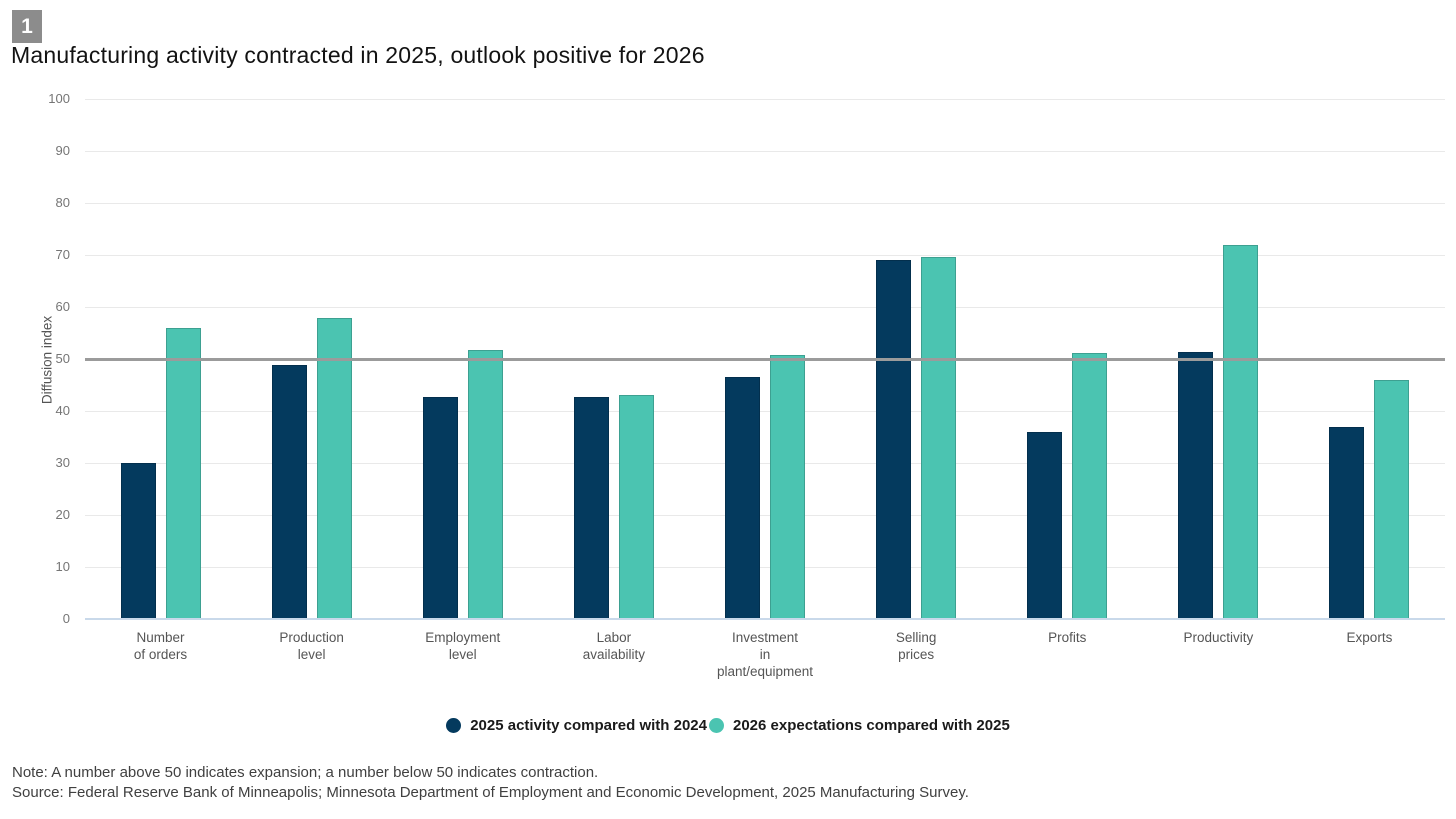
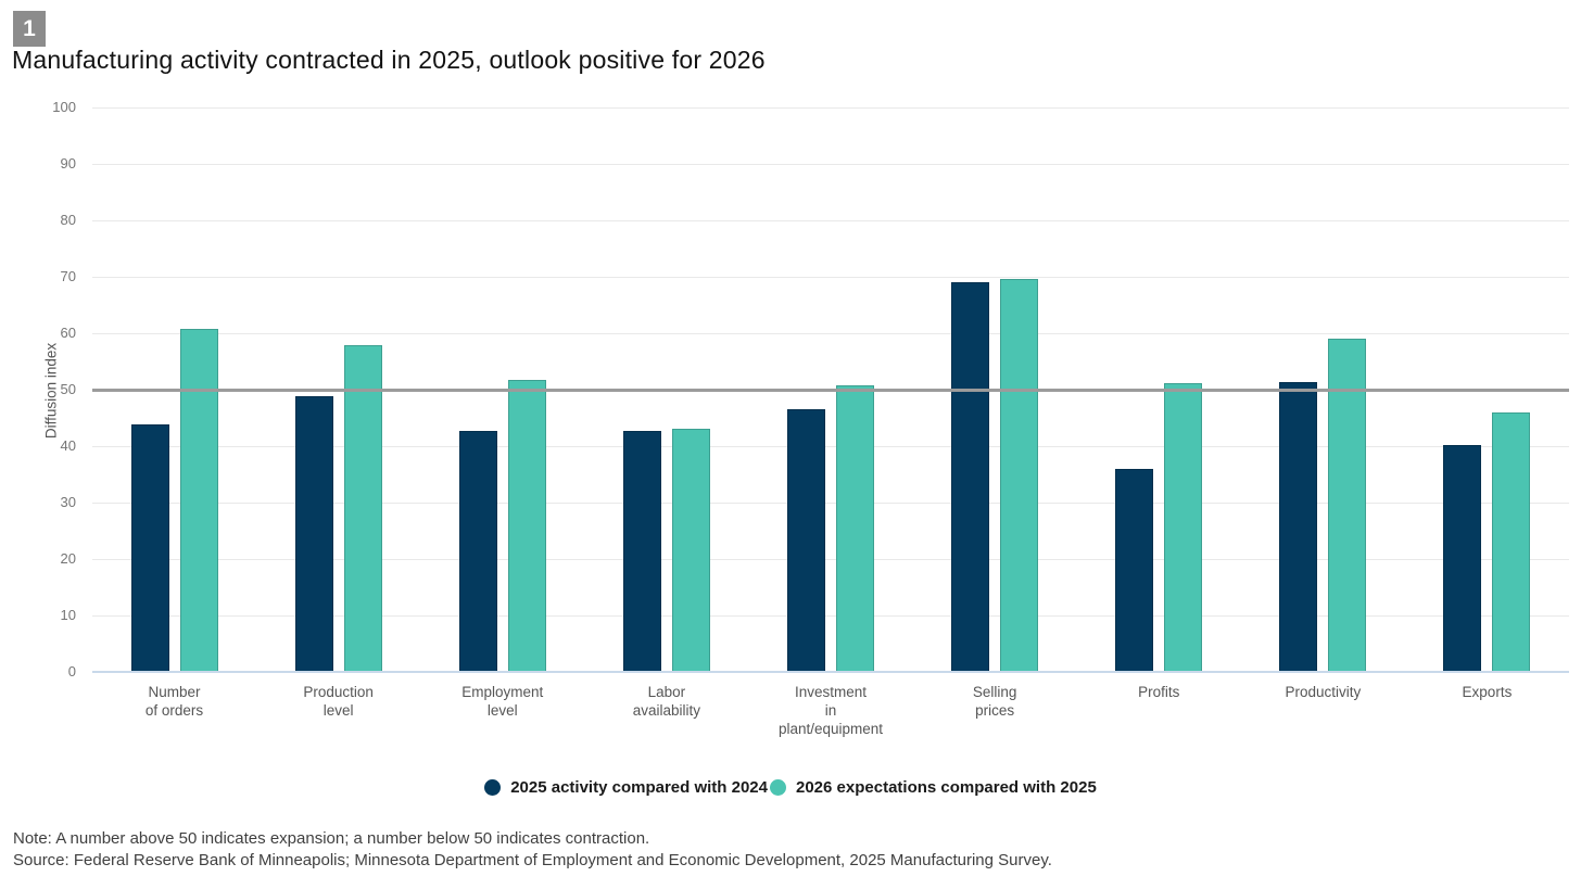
2025 activity compared with 2024/Number of orders: 30 -> 44
2026 expectations compared with 2025/Number of orders: 56 -> 61
2026 expectations compared with 2025/Productivity: 72 -> 59
2025 activity compared with 2024/Exports: 37 -> 40
